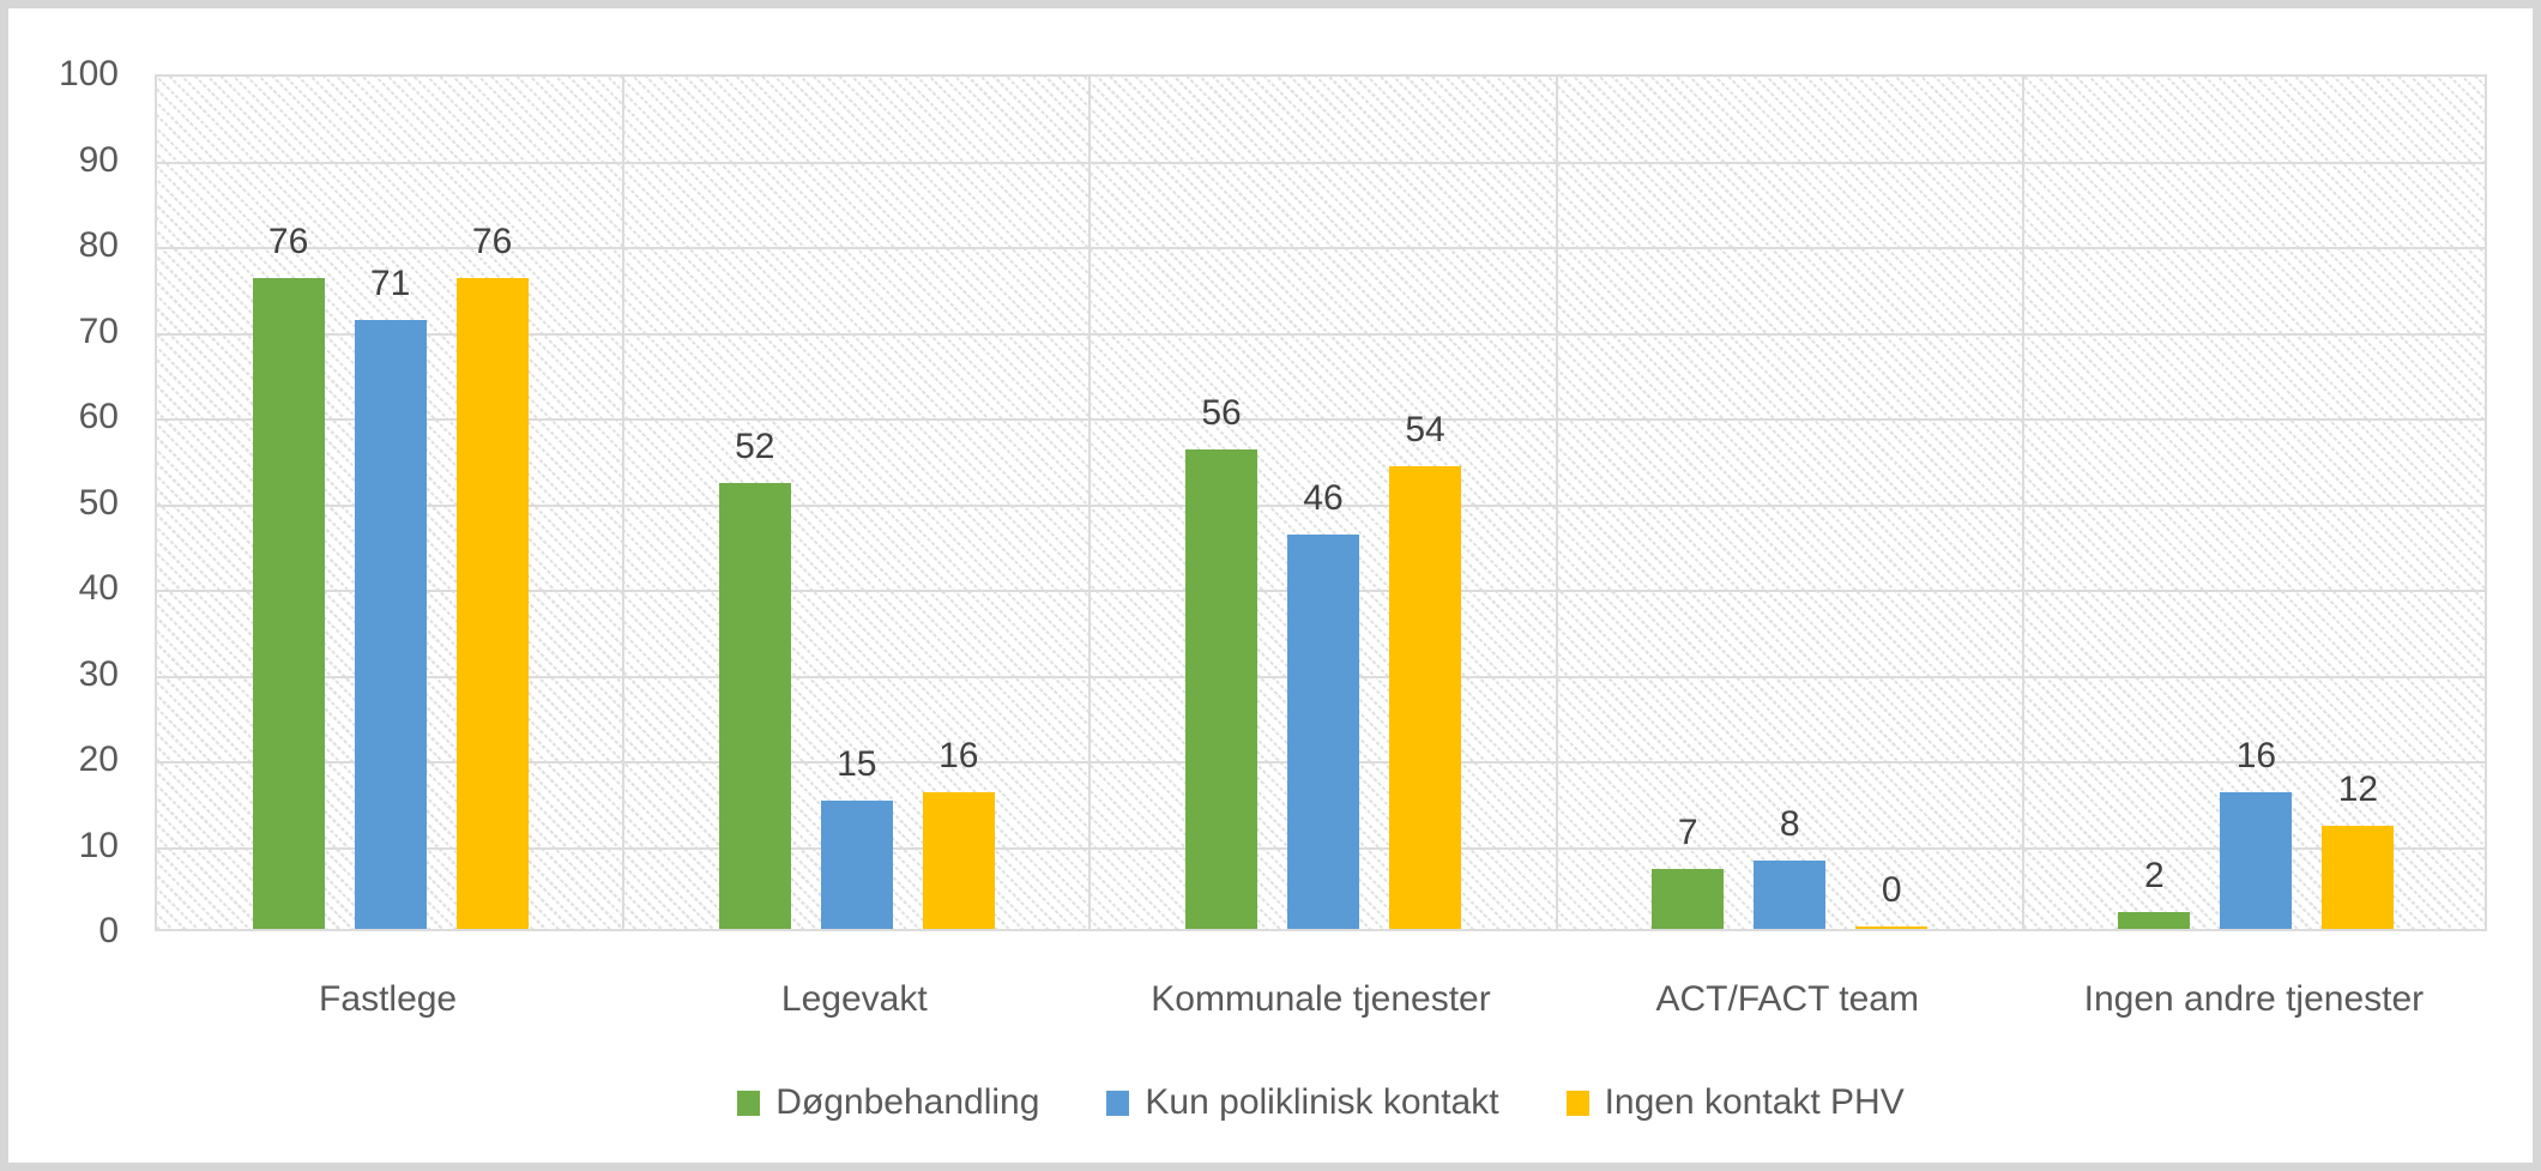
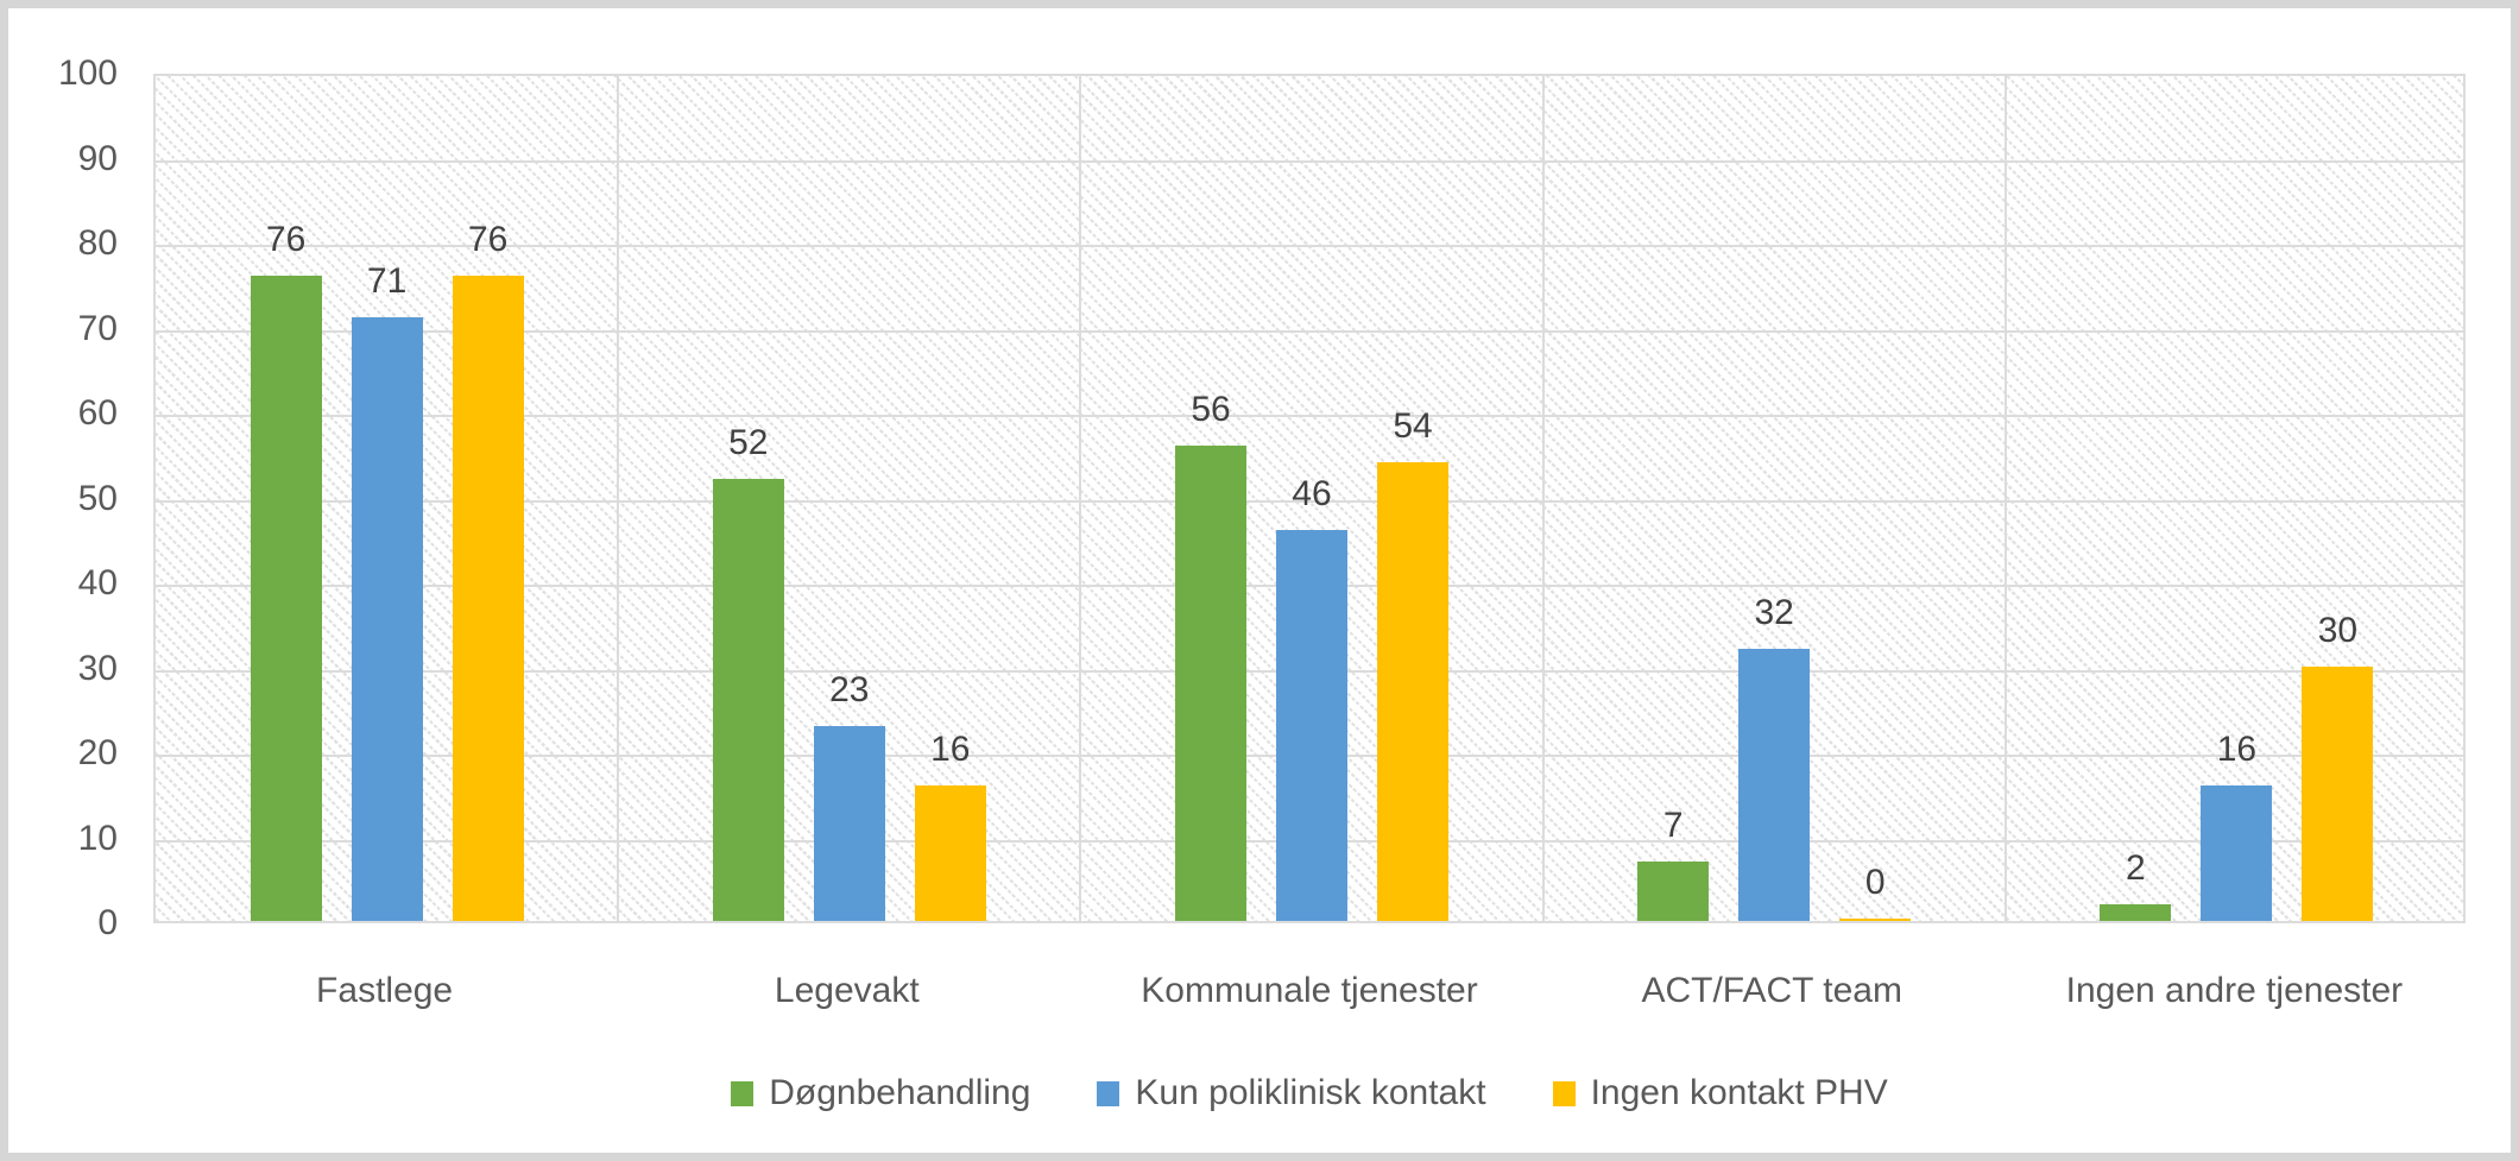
Kun poliklinisk kontakt/Legevakt: 15 -> 23
Kun poliklinisk kontakt/ACT/FACT team: 8 -> 32
Ingen kontakt PHV/Ingen andre tjenester: 12 -> 30
